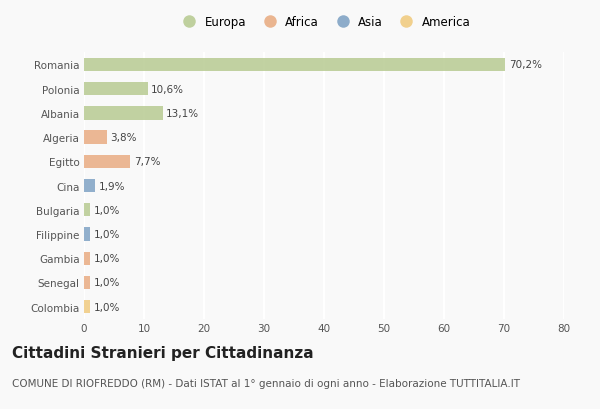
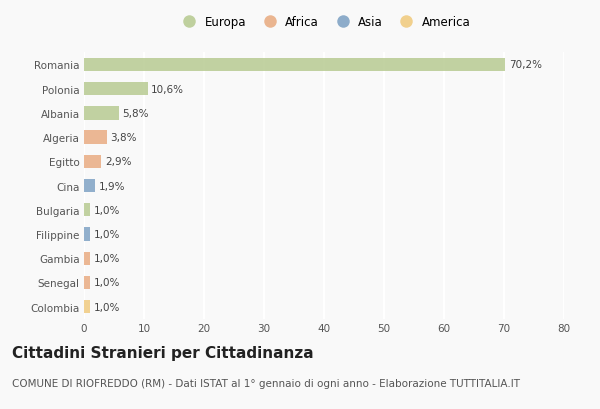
Albania: 13,1% -> 5,8%
Egitto: 7,7% -> 2,9%
